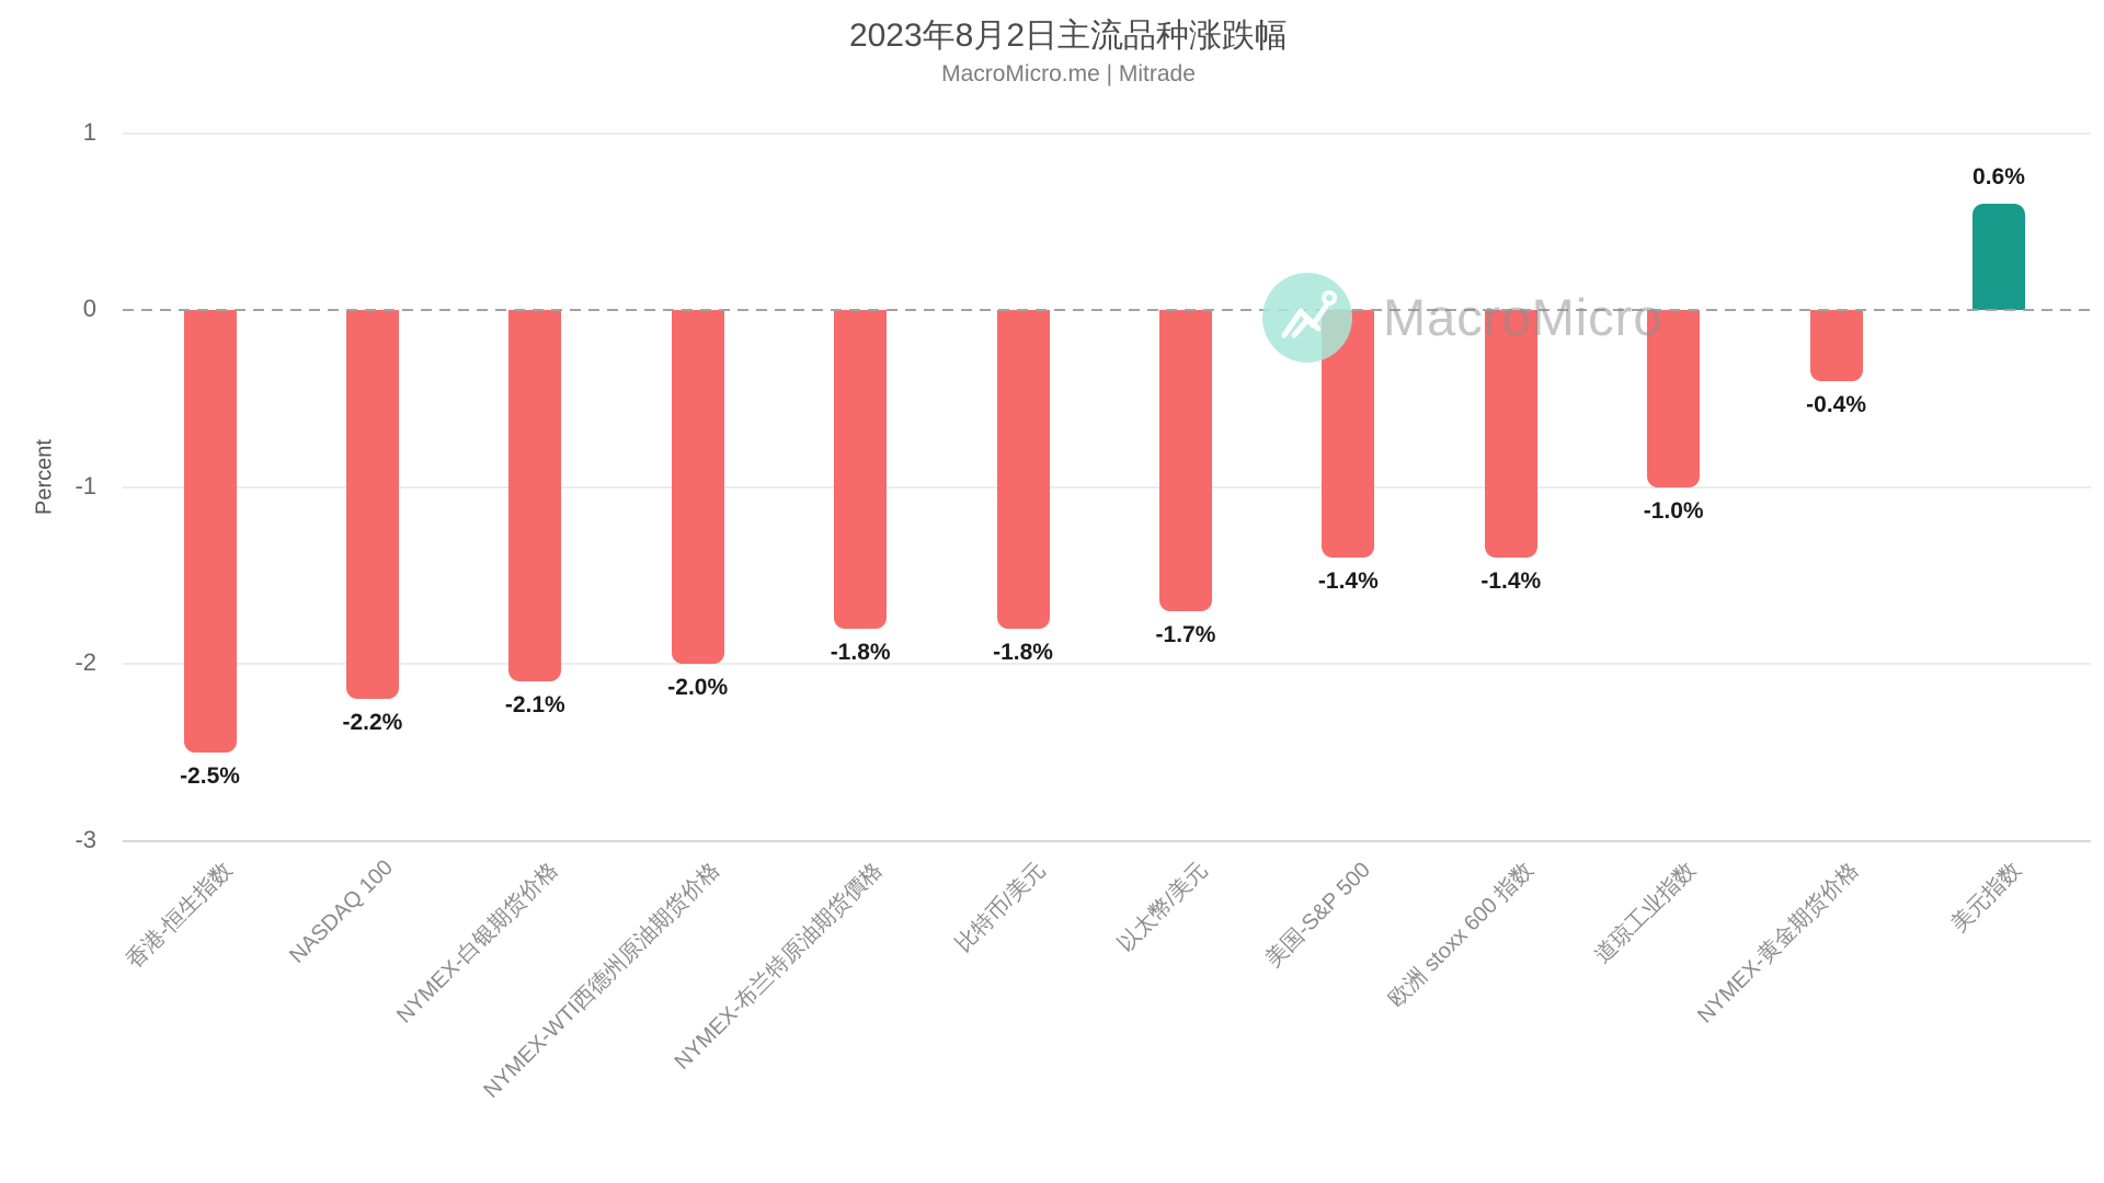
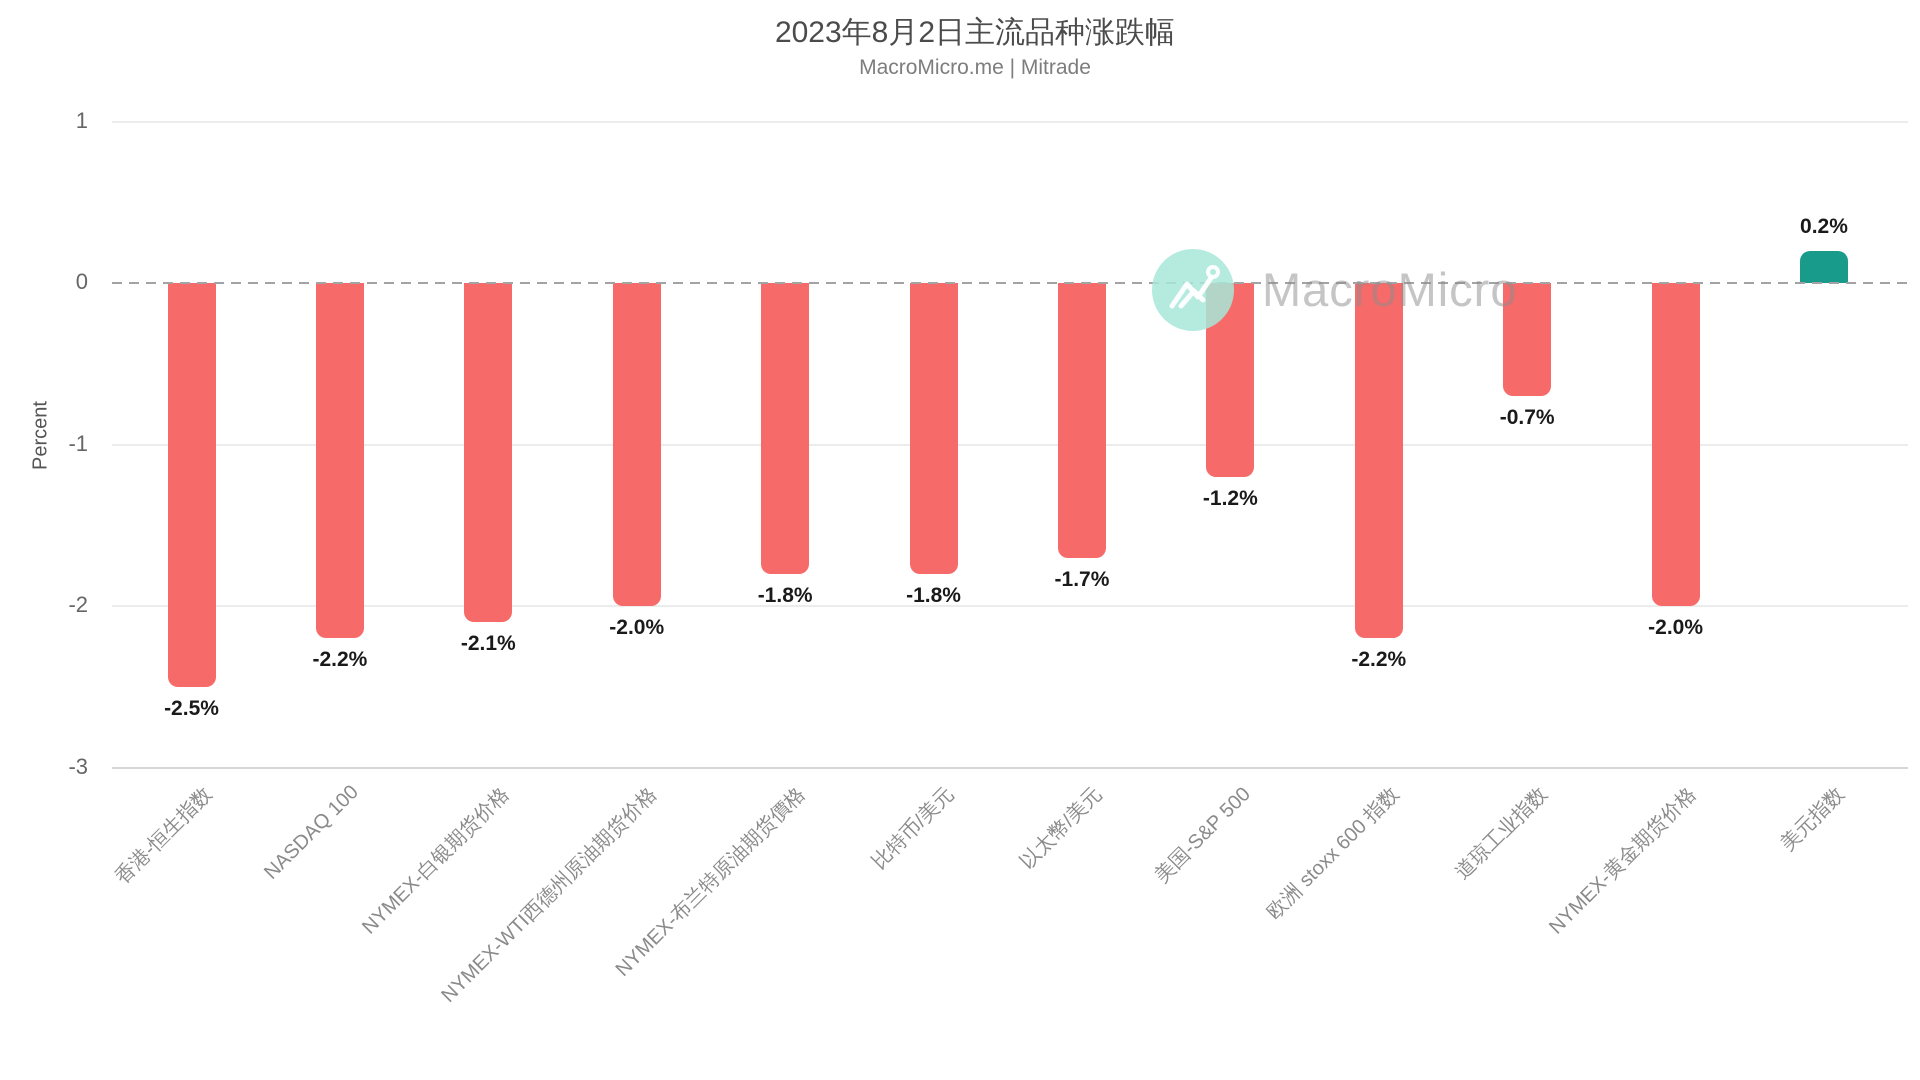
美国-S&P 500: -1.4% -> -1.2%
欧洲 stoxx 600 指数: -1.4% -> -2.2%
道琼工业指数: -1.0% -> -0.7%
NYMEX-黄金期货价格: -0.4% -> -2.0%
美元指数: 0.6% -> 0.2%
